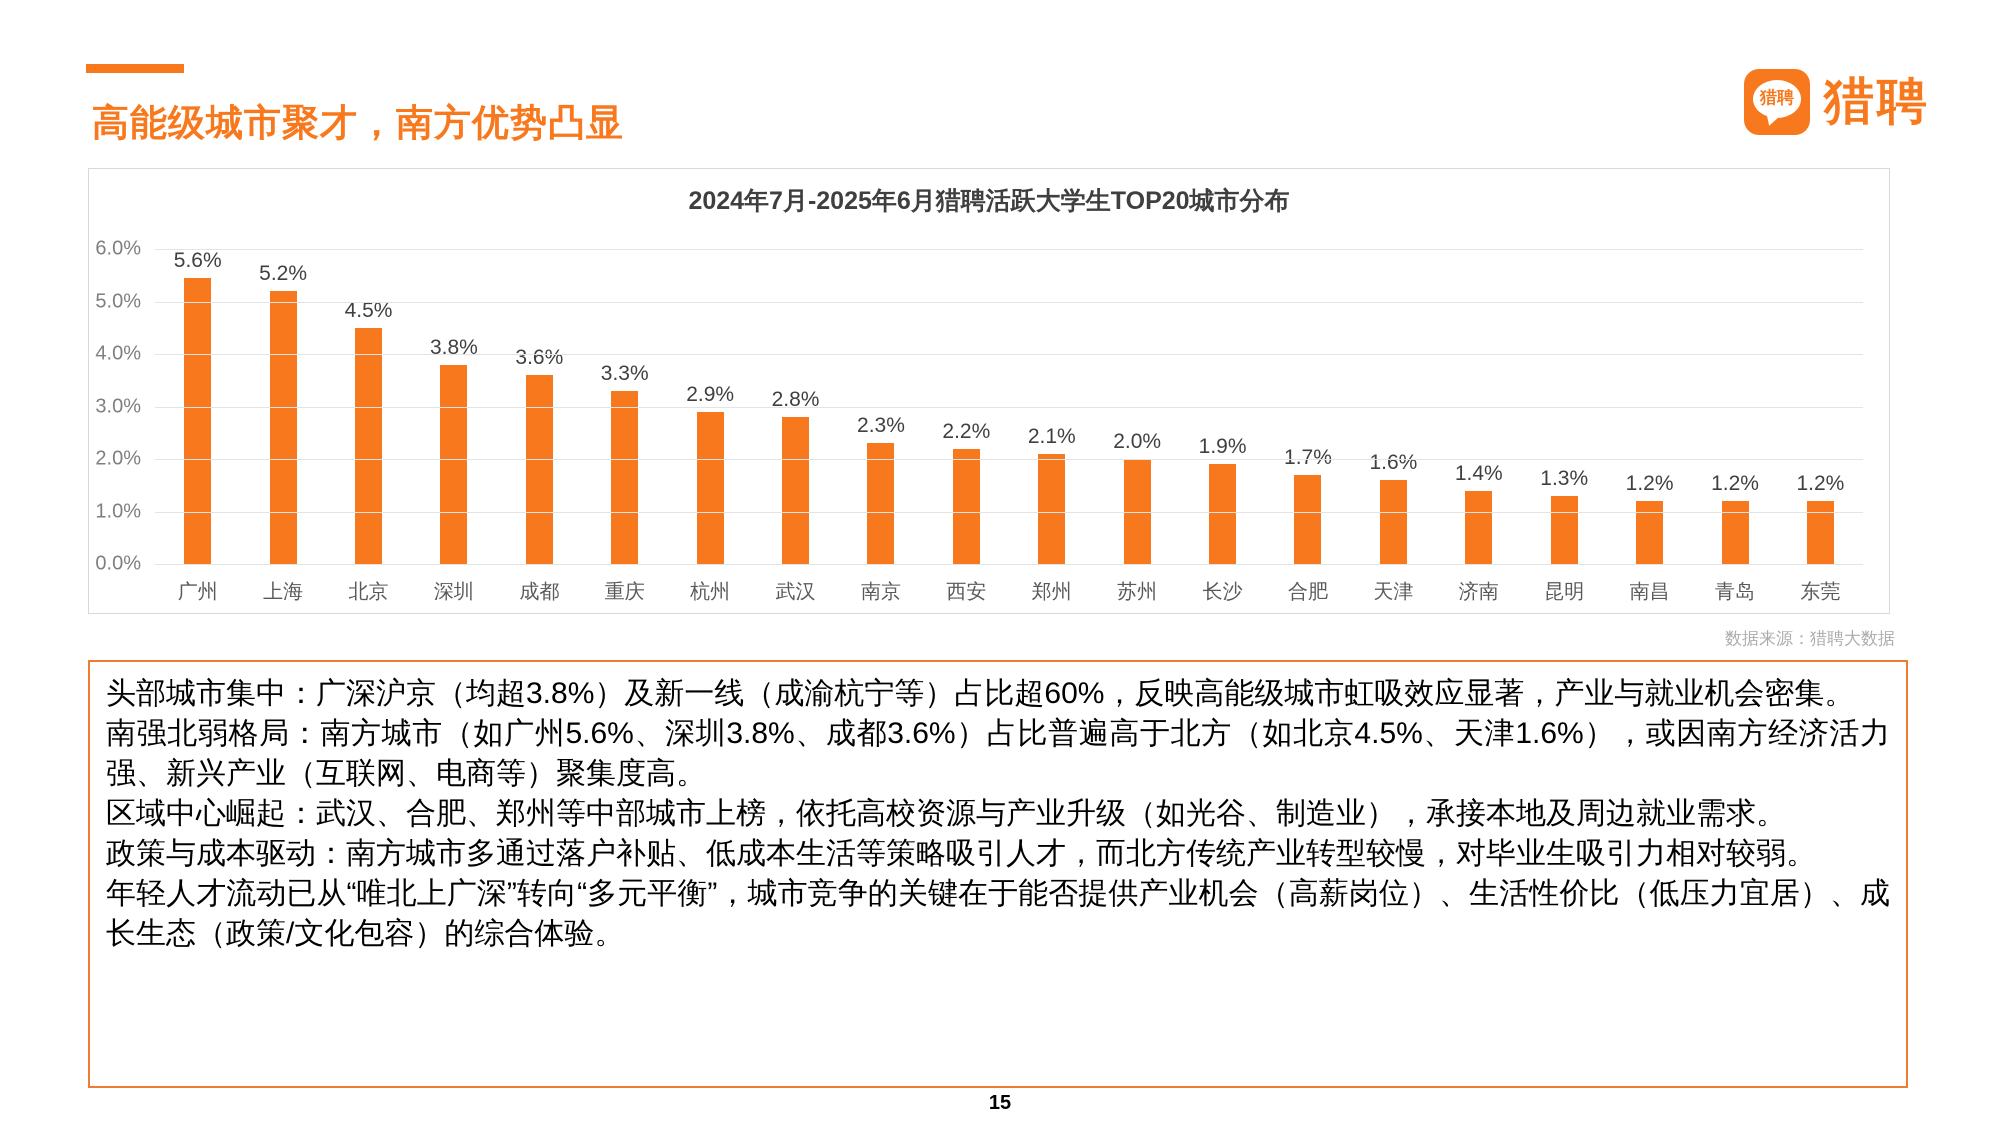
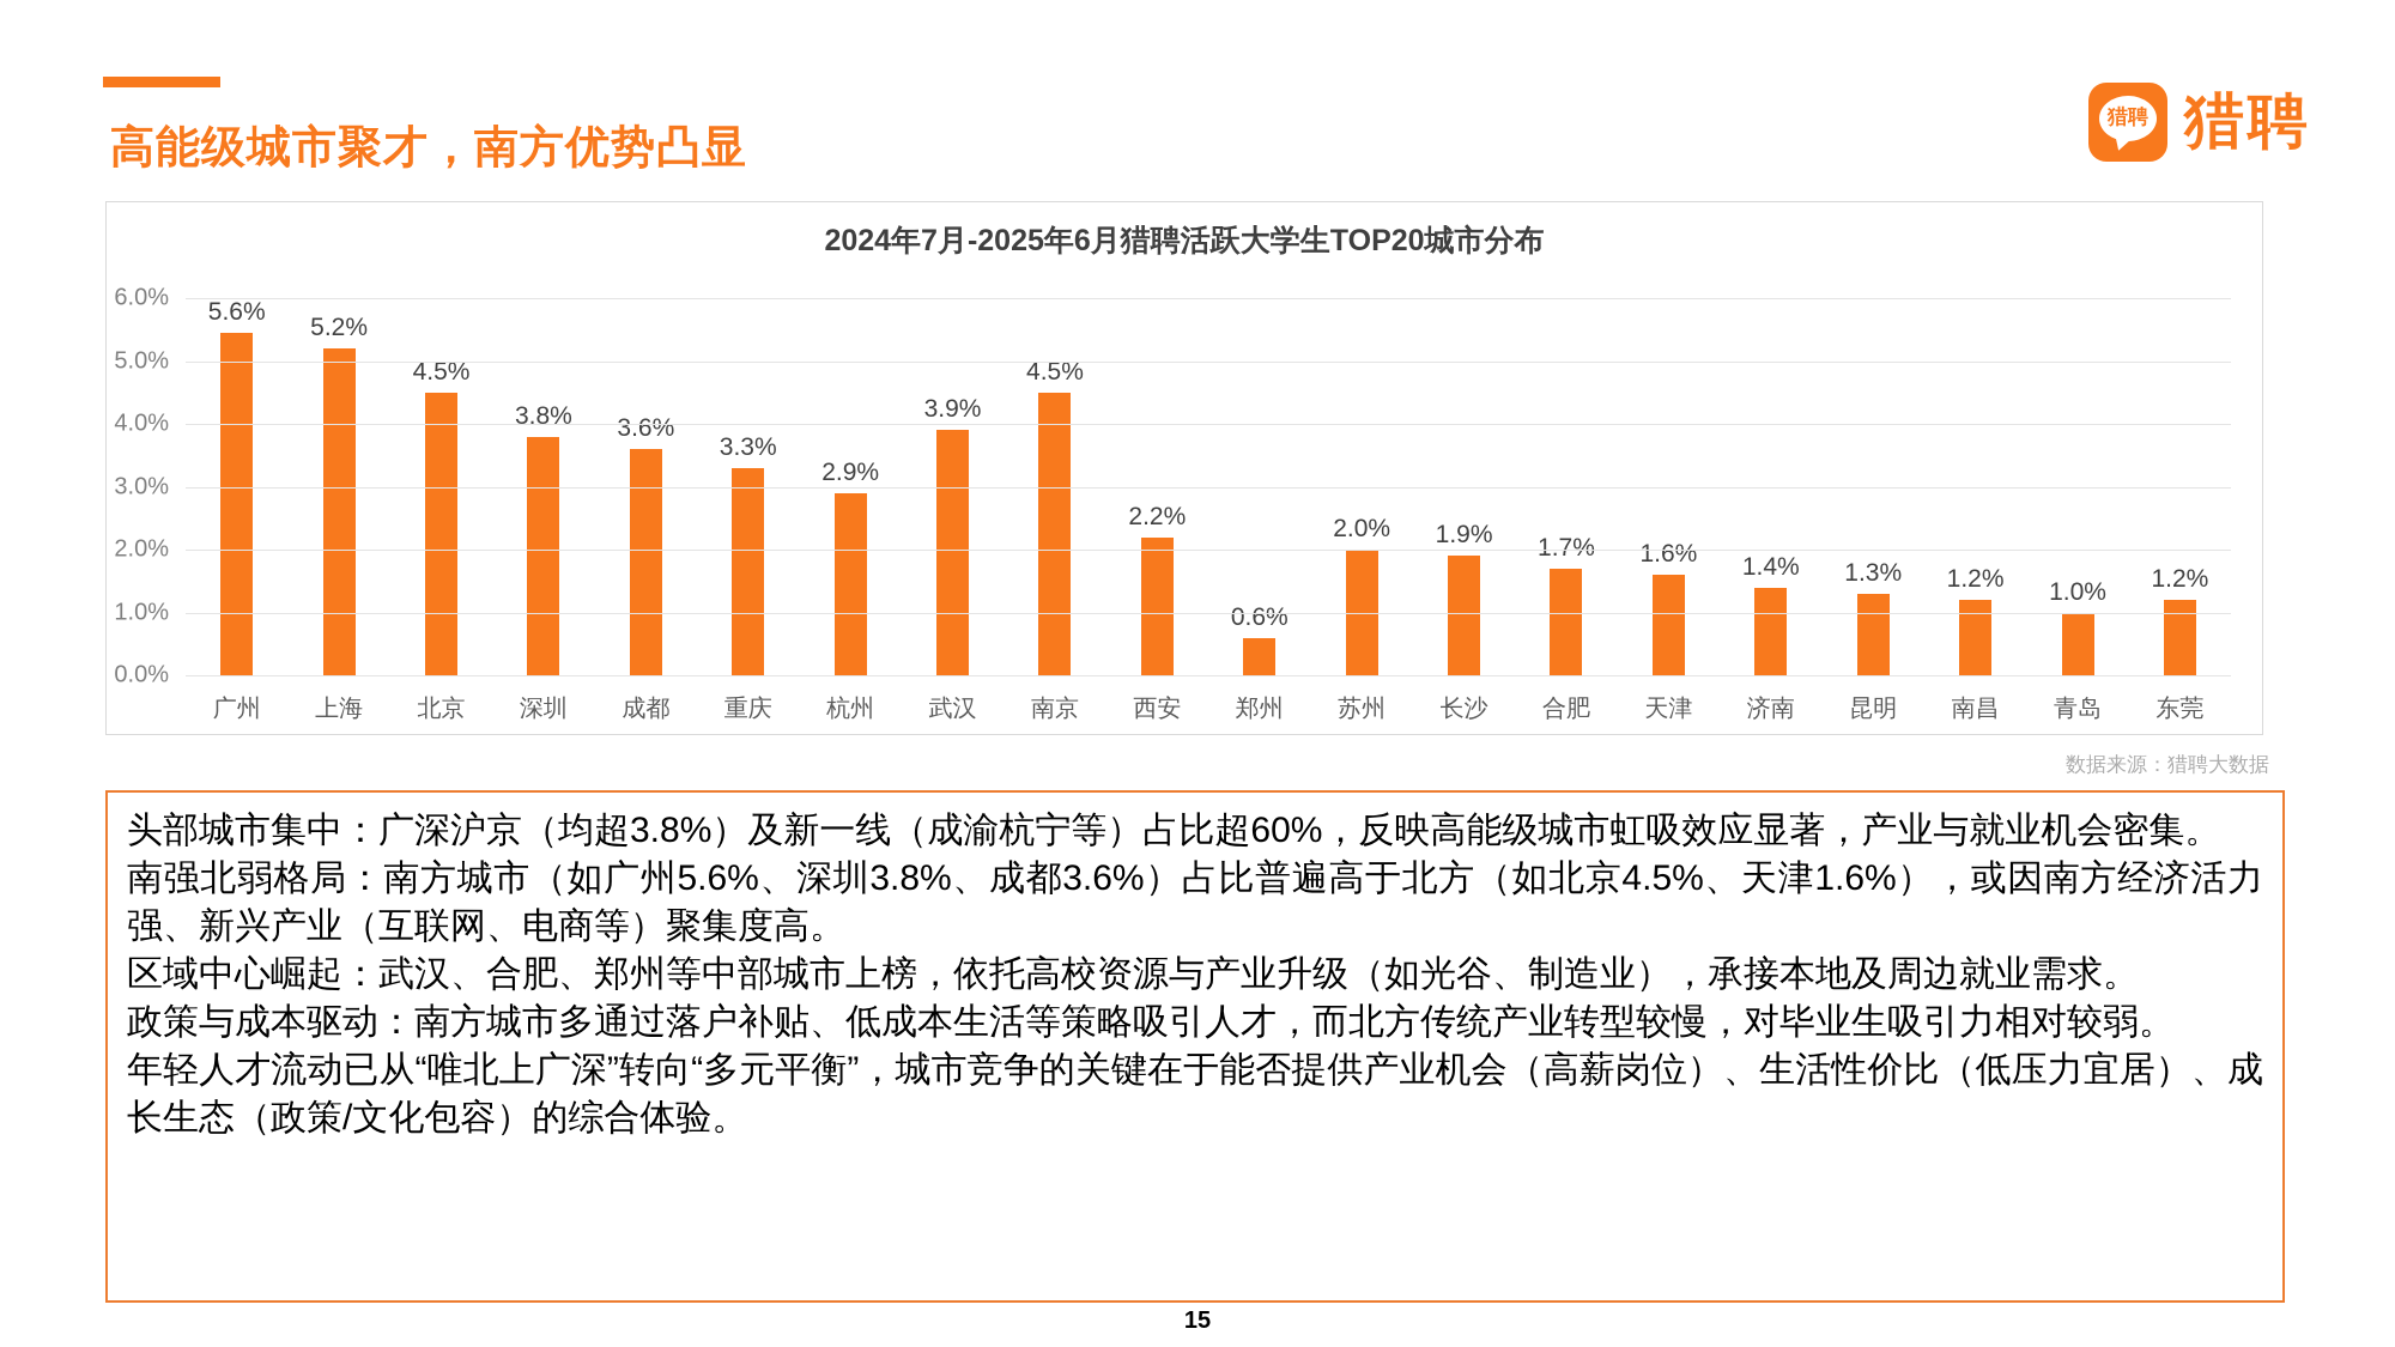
武汉: 2.8% -> 3.9%
南京: 2.3% -> 4.5%
郑州: 2.1% -> 0.6%
青岛: 1.2% -> 1.0%
